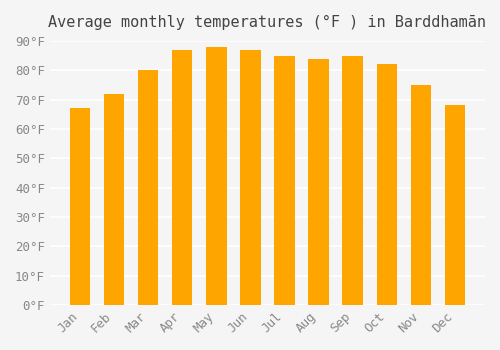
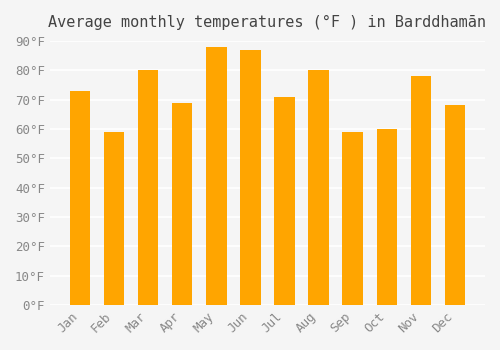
Jan: 67°F -> 73°F
Feb: 72°F -> 59°F
Apr: 87°F -> 69°F
Jul: 85°F -> 71°F
Aug: 84°F -> 80°F
Sep: 85°F -> 59°F
Oct: 82°F -> 60°F
Nov: 75°F -> 78°F
